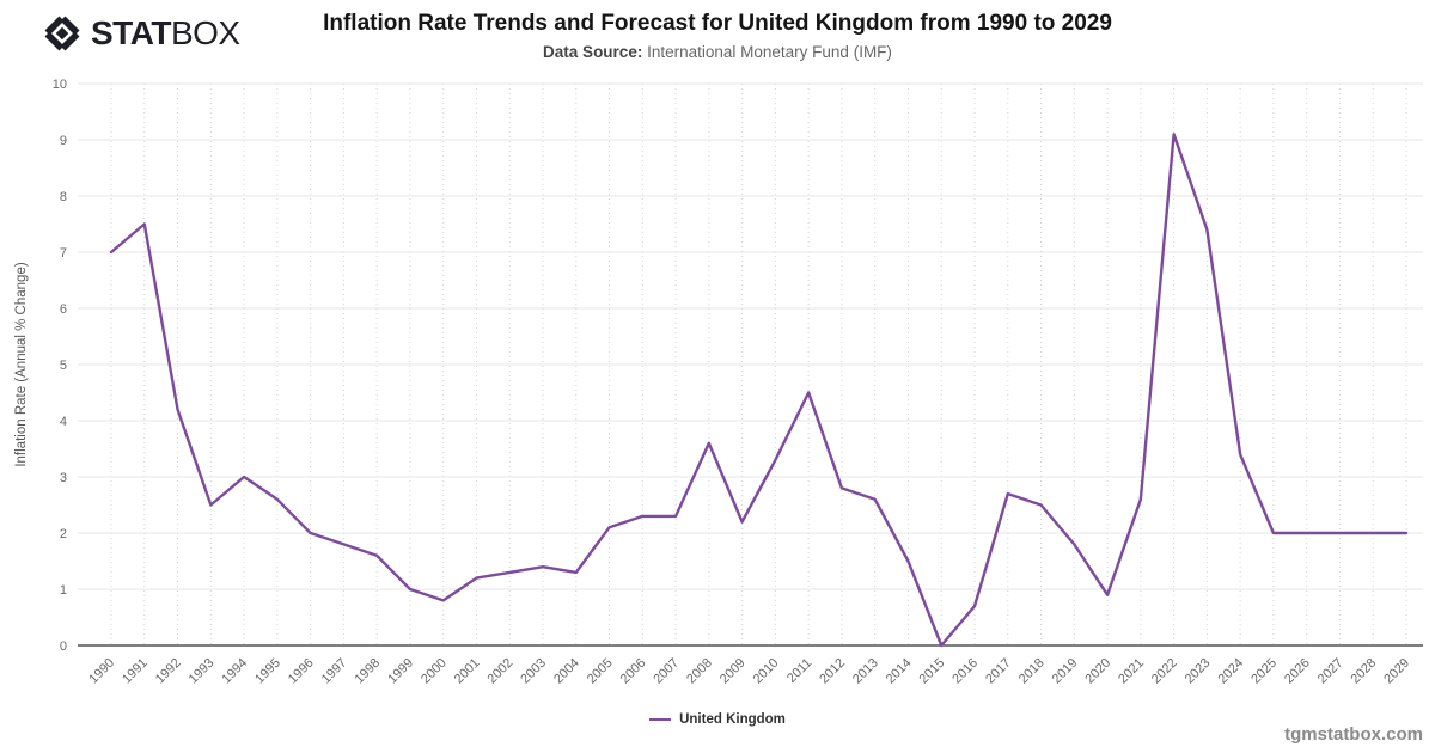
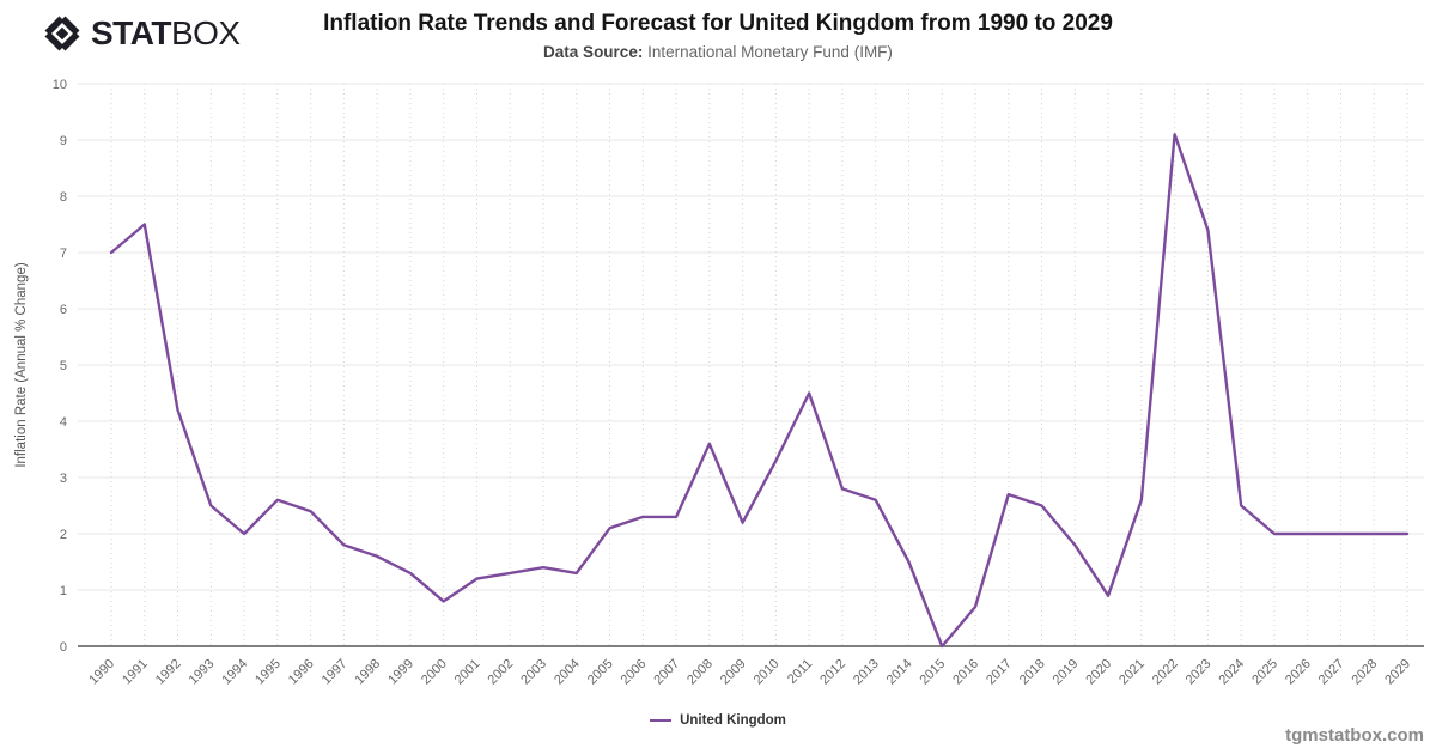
1994: 3.0 -> 2.0
1996: 2.0 -> 2.4
1999: 1.0 -> 1.3
2024: 3.4 -> 2.5
